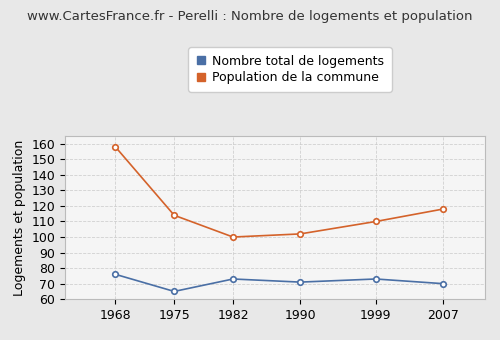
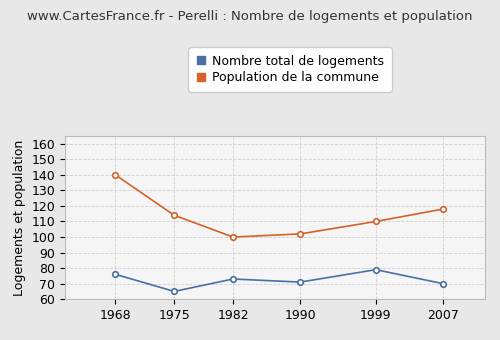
Population de la commune/1968: 158 -> 140
Nombre total de logements/1999: 73 -> 79
